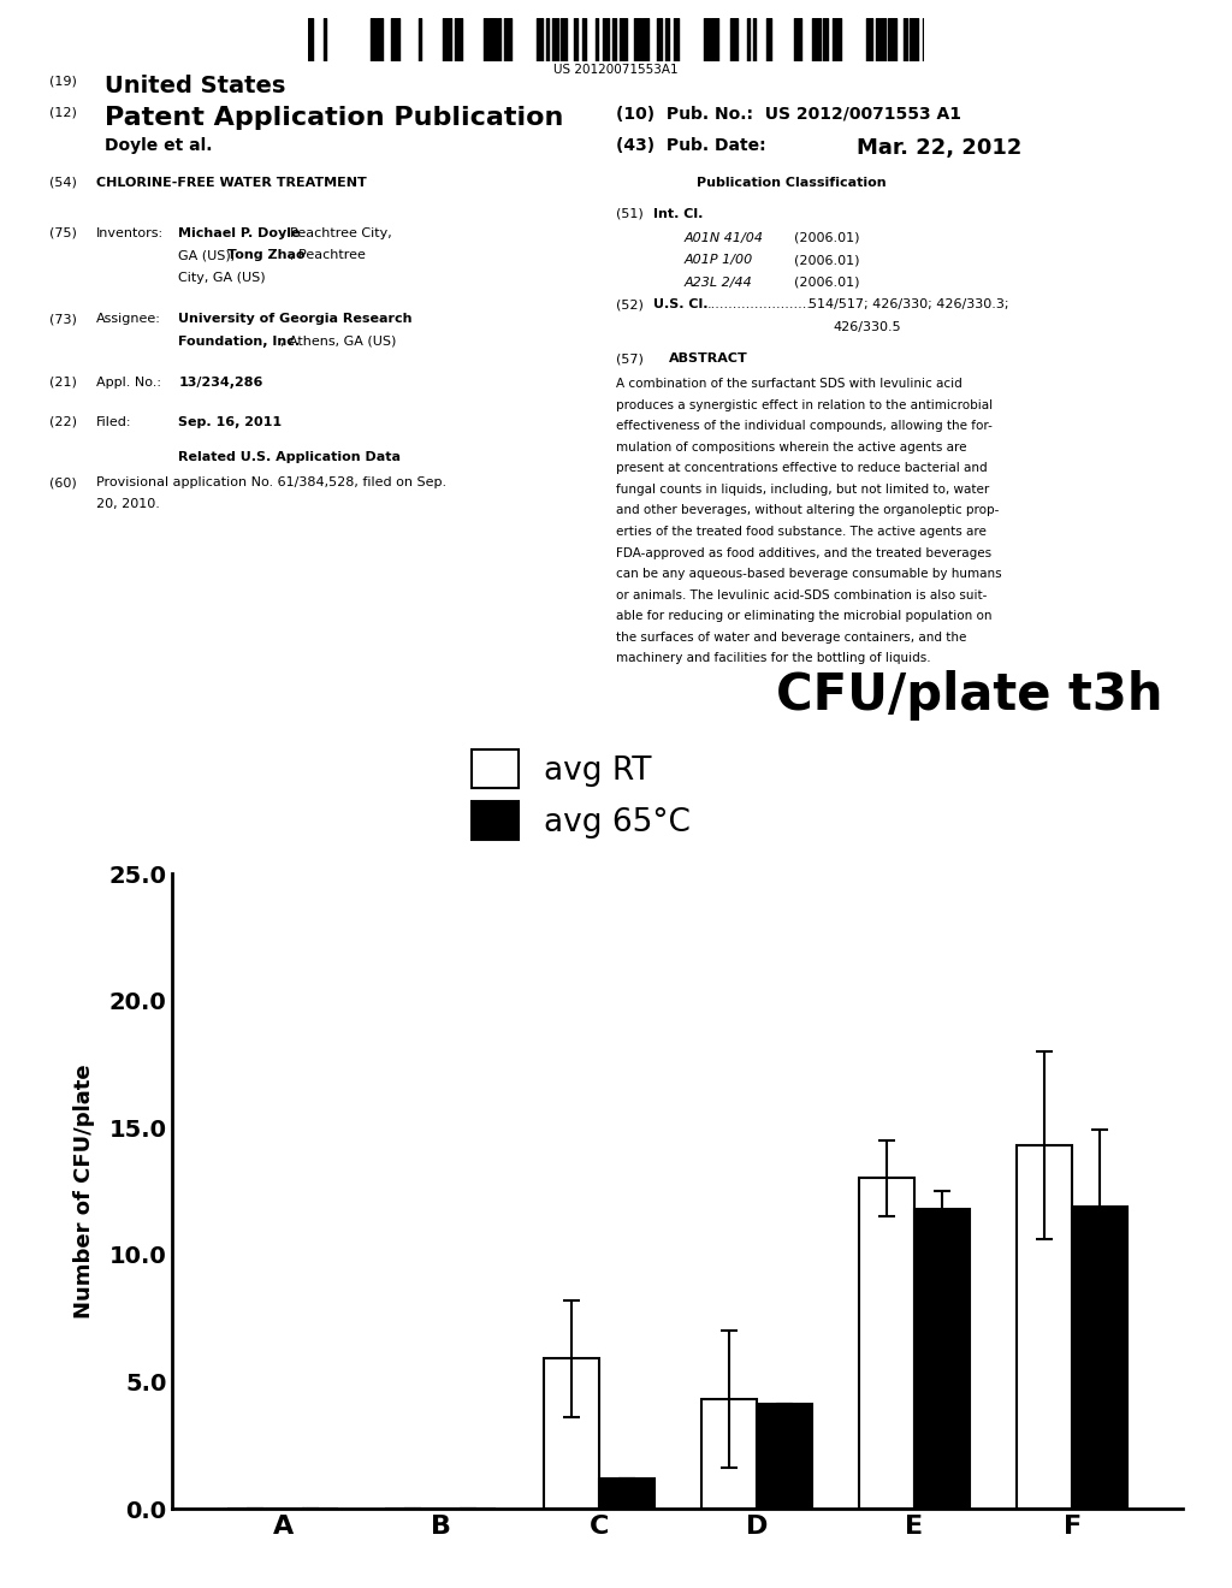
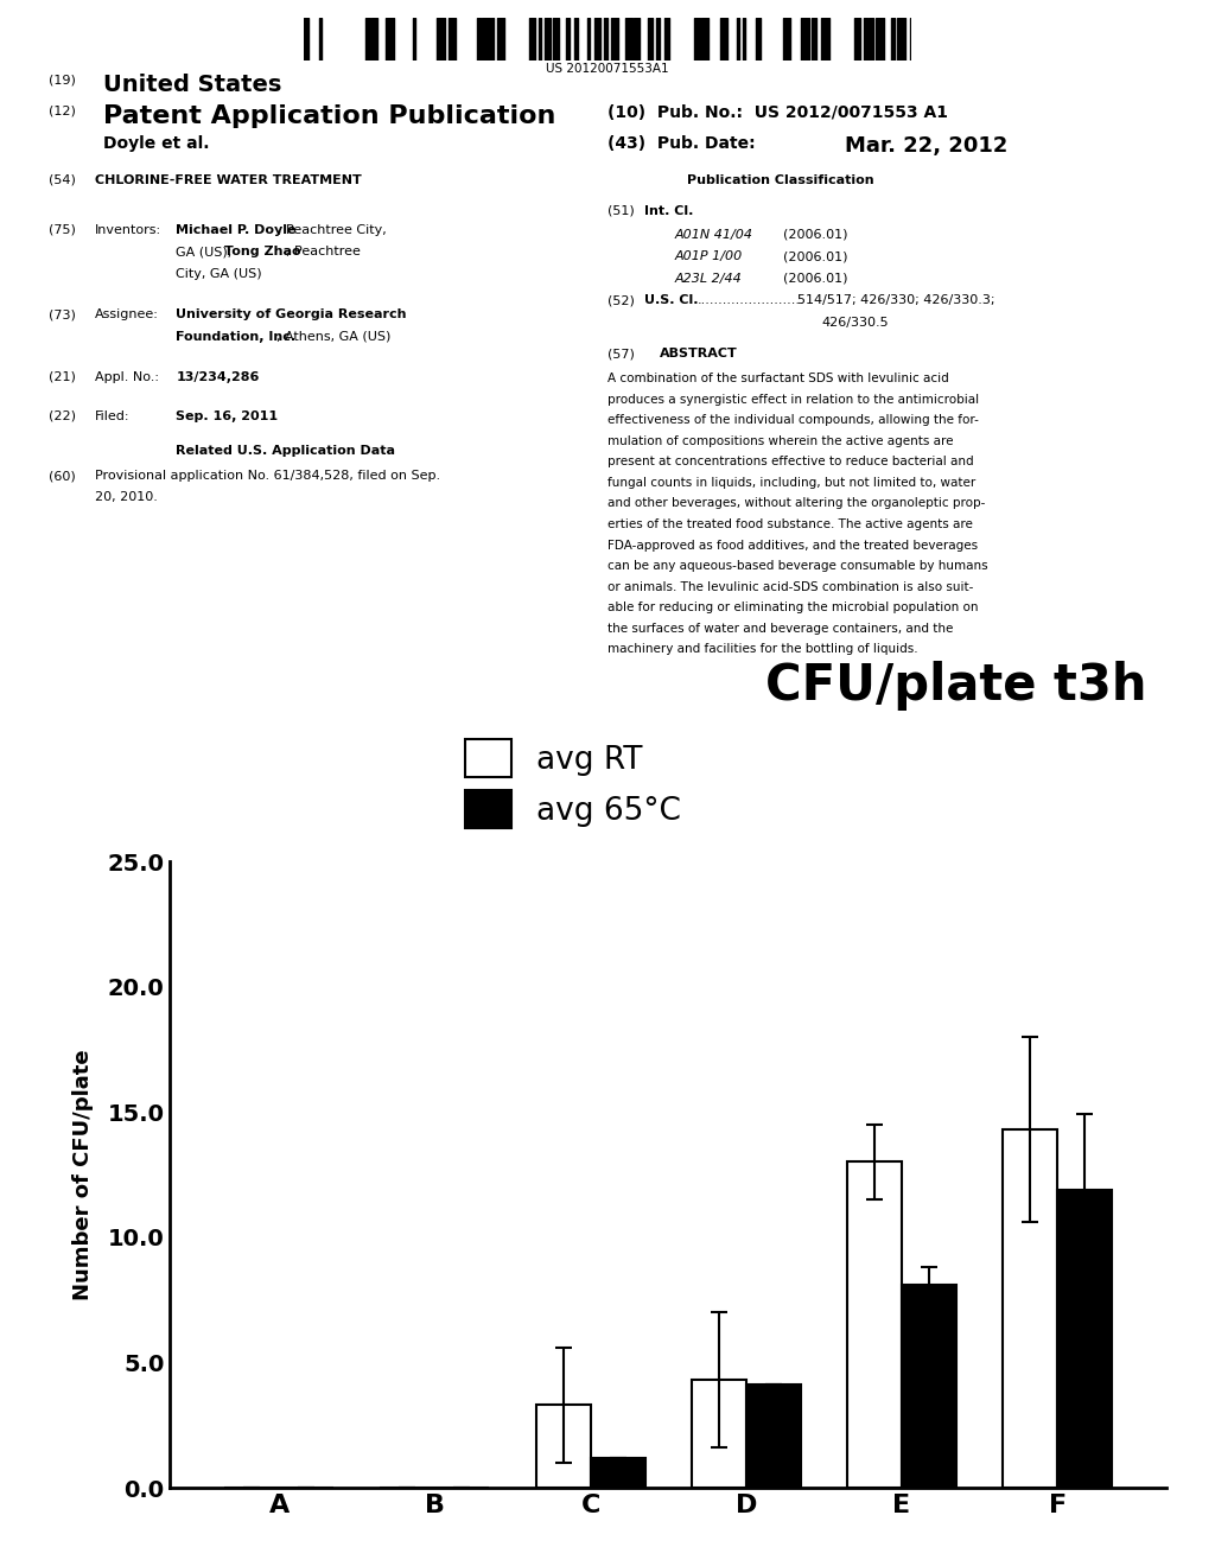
avg RT/C: 5.9 -> 3.3
avg 65°C/E: 11.8 -> 8.1
